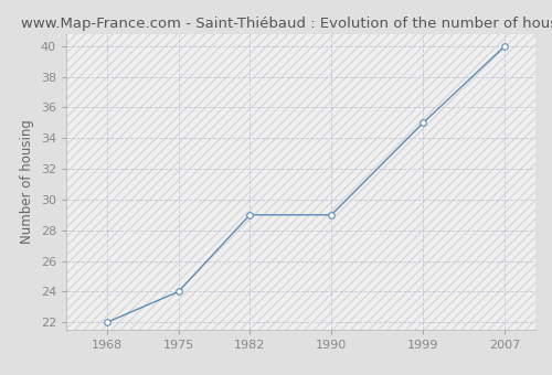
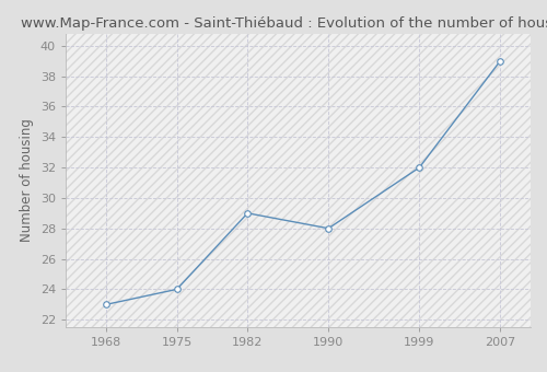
1968: 22 -> 23
1990: 29 -> 28
1999: 35 -> 32
2007: 40 -> 39
